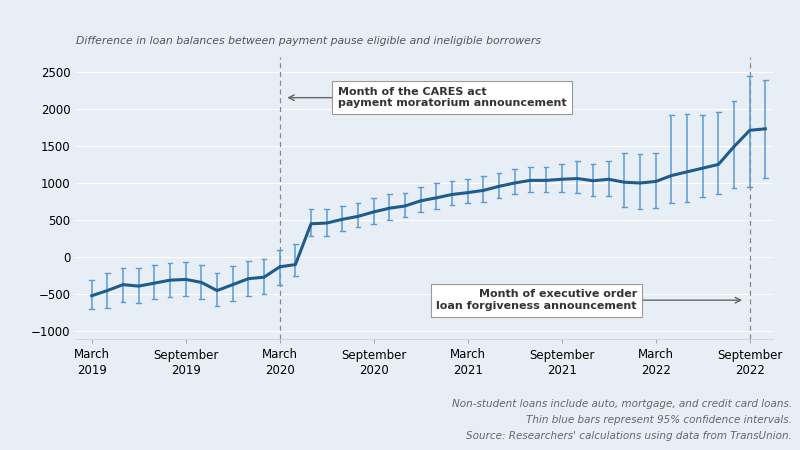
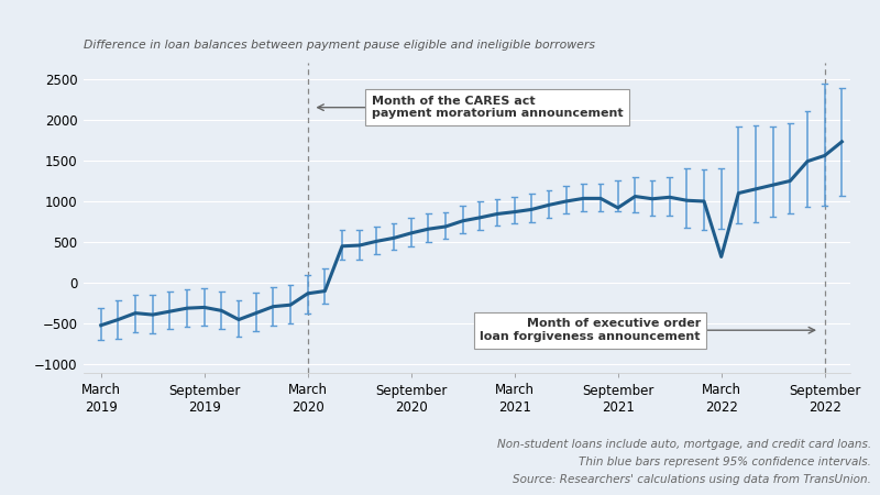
September 2021: 1050 -> 920
March 2022: 1020 -> 320
September 2022: 1710 -> 1560
